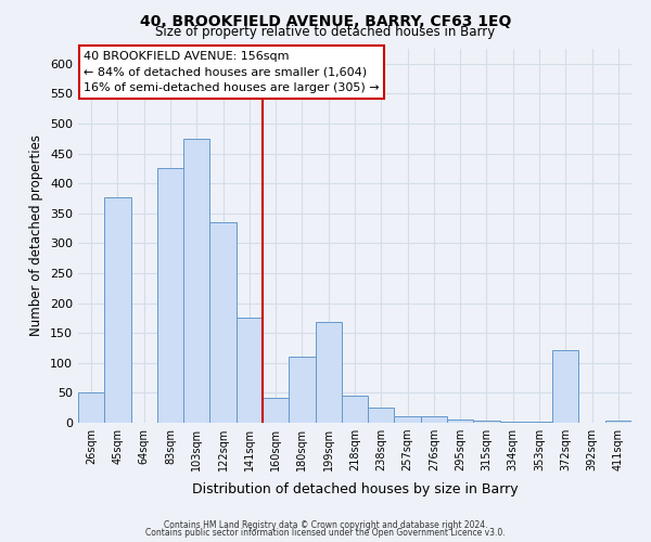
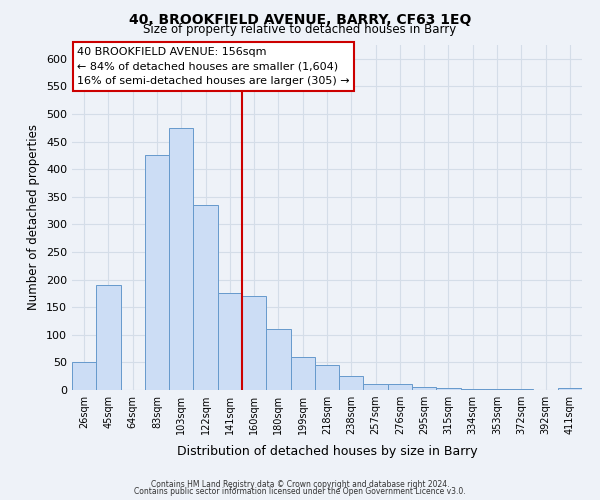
45sqm: 376 -> 190
160sqm: 42 -> 170
199sqm: 168 -> 60
372sqm: 122 -> 1
